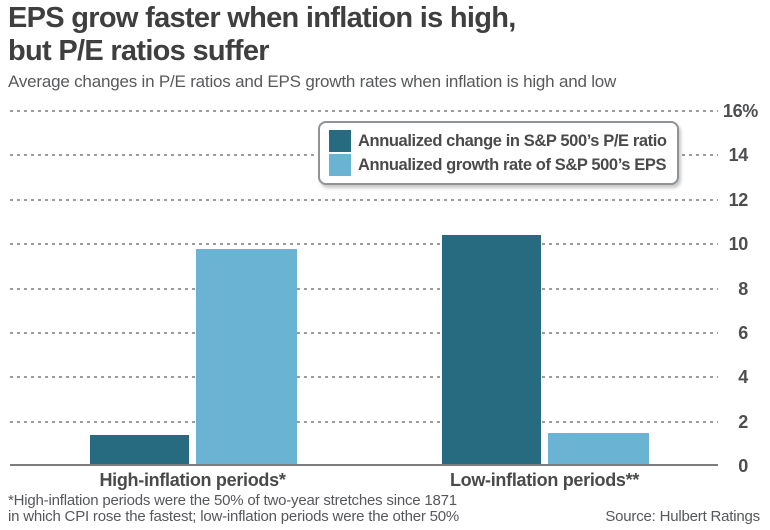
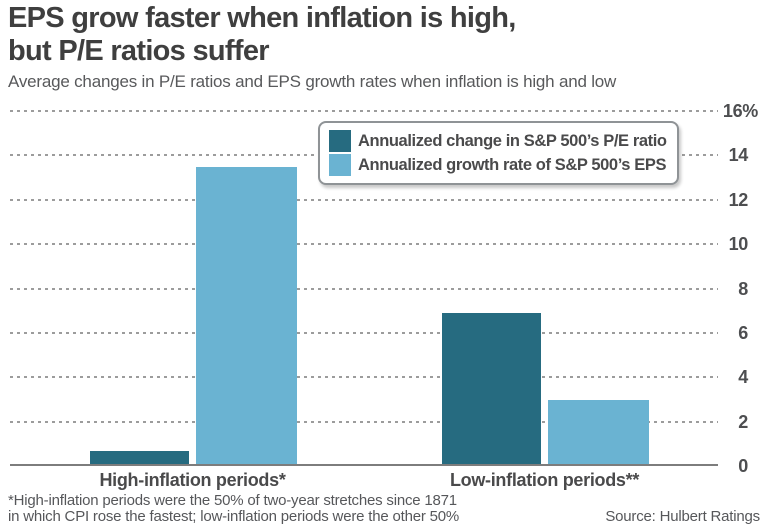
Annualized change in S&P 500’s P/E ratio/High-inflation periods*: 1.3 -> 0.6
Annualized growth rate of S&P 500’s EPS/High-inflation periods*: 9.7 -> 13.4
Annualized change in S&P 500’s P/E ratio/Low-inflation periods**: 10.3 -> 6.8
Annualized growth rate of S&P 500’s EPS/Low-inflation periods**: 1.4 -> 2.9
